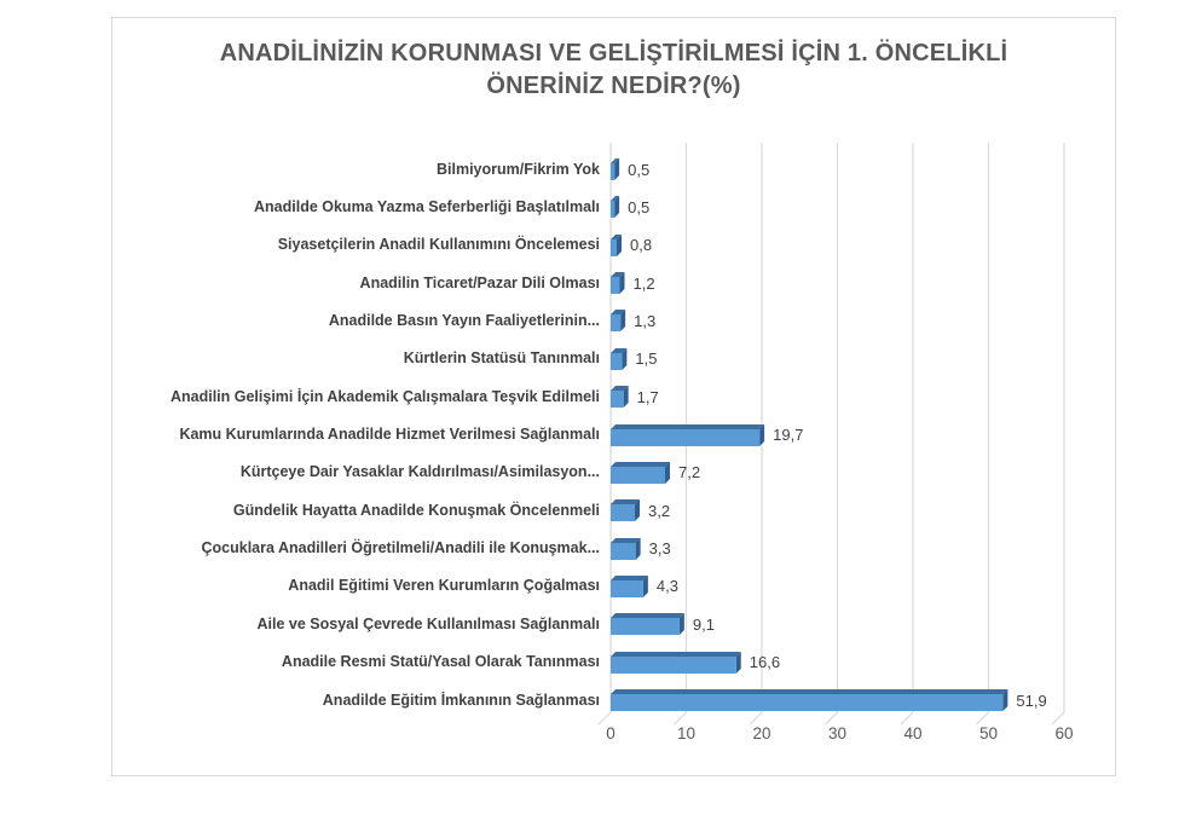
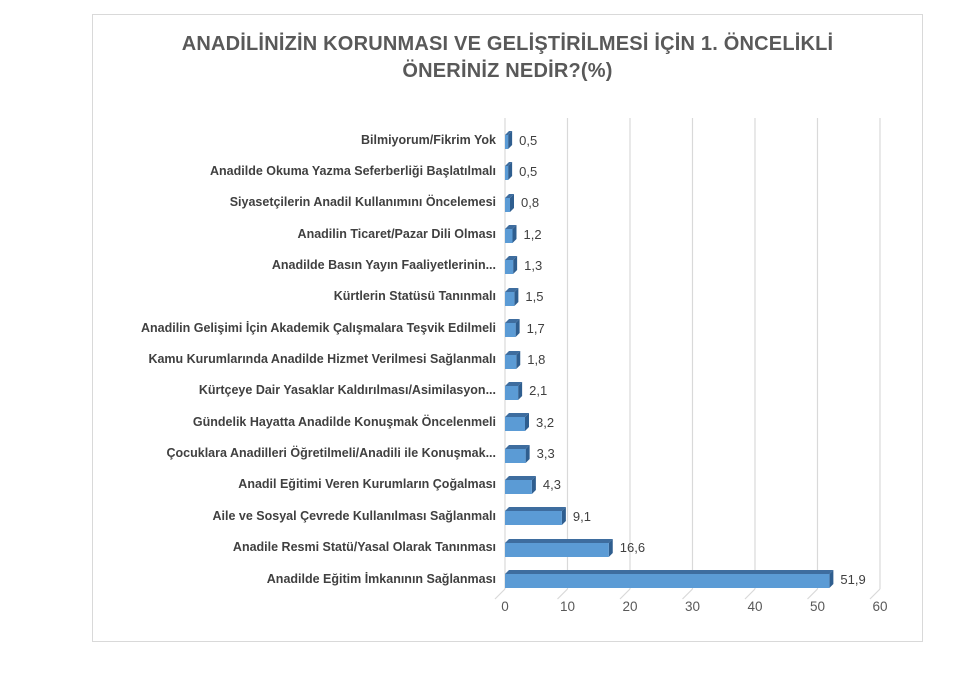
Kamu Kurumlarında Anadilde Hizmet Verilmesi Sağlanmalı: 19,7 -> 1,8
Kürtçeye Dair Yasaklar Kaldırılması/Asimilasyon...: 7,2 -> 2,1
